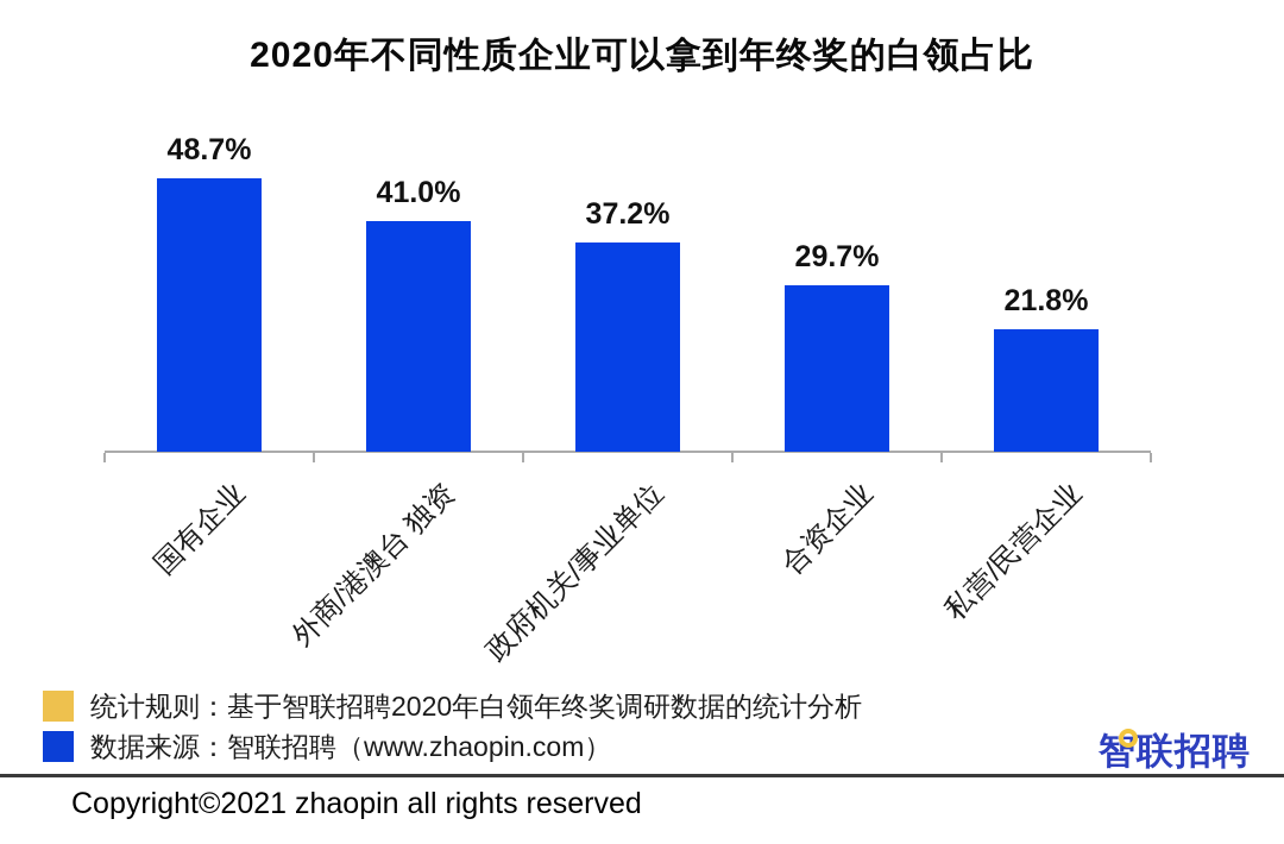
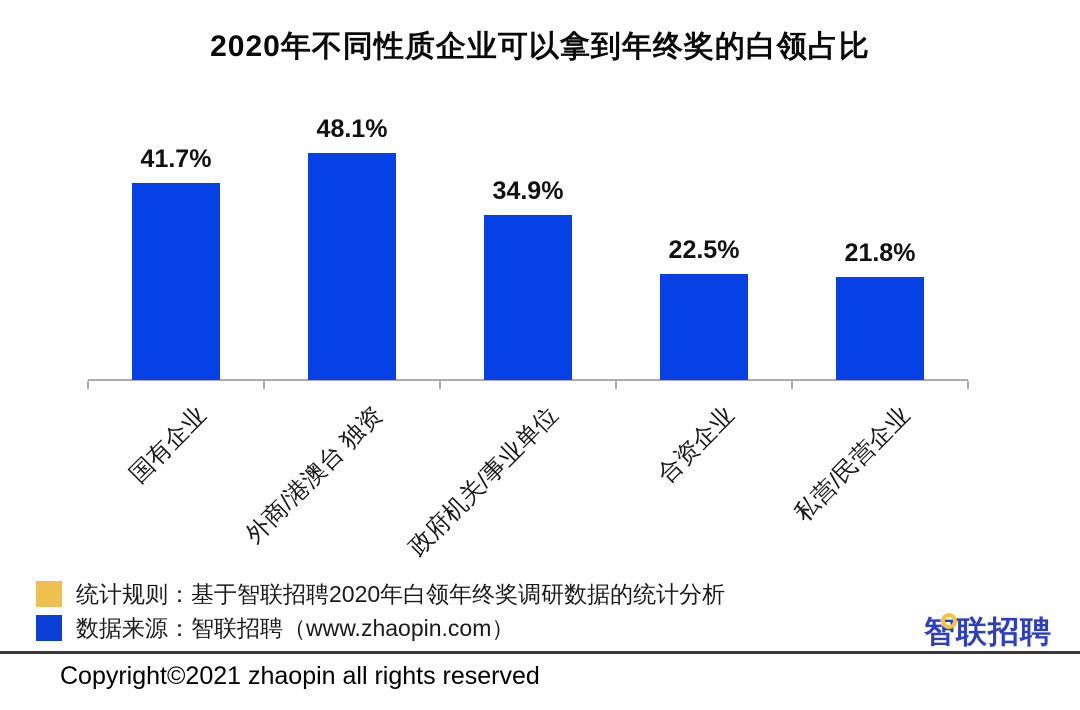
国有企业: 48.7% -> 41.7%
外商/港澳台 独资: 41.0% -> 48.1%
政府机关/事业单位: 37.2% -> 34.9%
合资企业: 29.7% -> 22.5%
